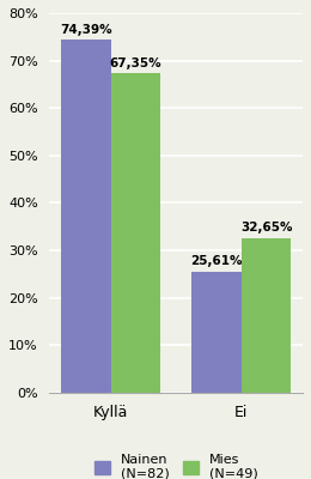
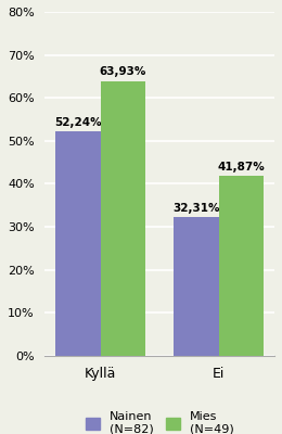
Nainen (N=82)/Kyllä: 74,39% -> 52,24%
Mies (N=49)/Kyllä: 67,35% -> 63,93%
Nainen (N=82)/Ei: 25,61% -> 32,31%
Mies (N=49)/Ei: 32,65% -> 41,87%
